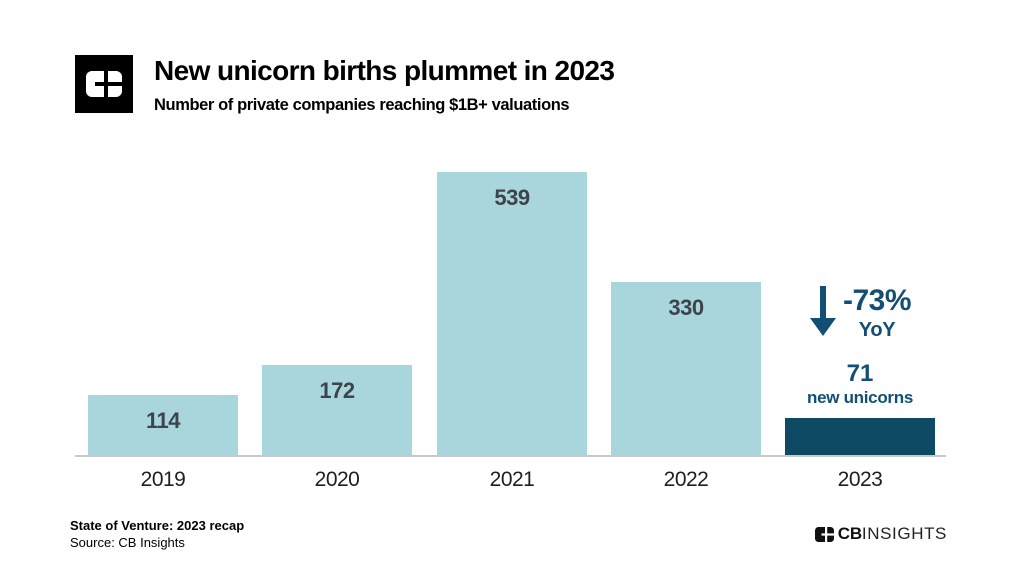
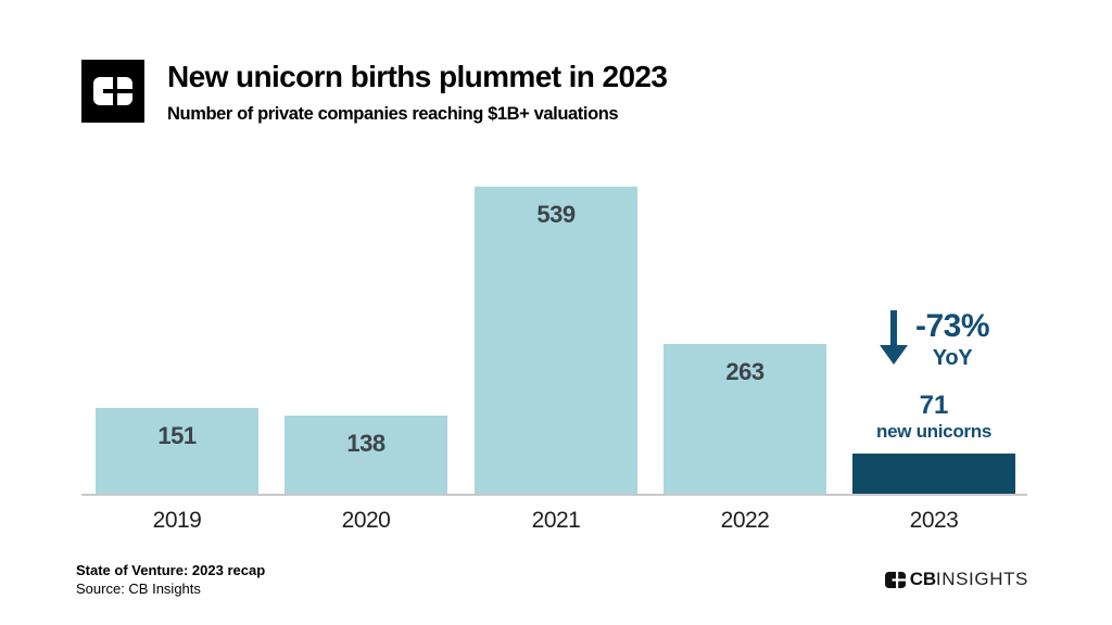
2019: 114 -> 151
2020: 172 -> 138
2022: 330 -> 263
